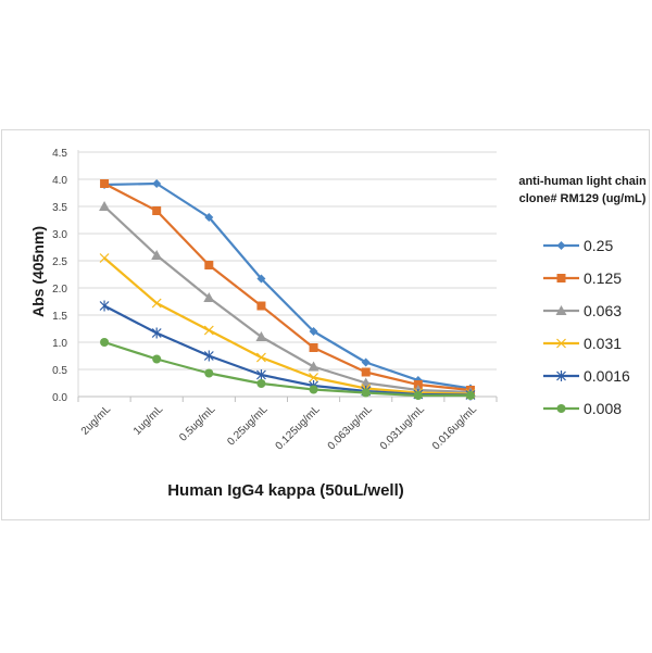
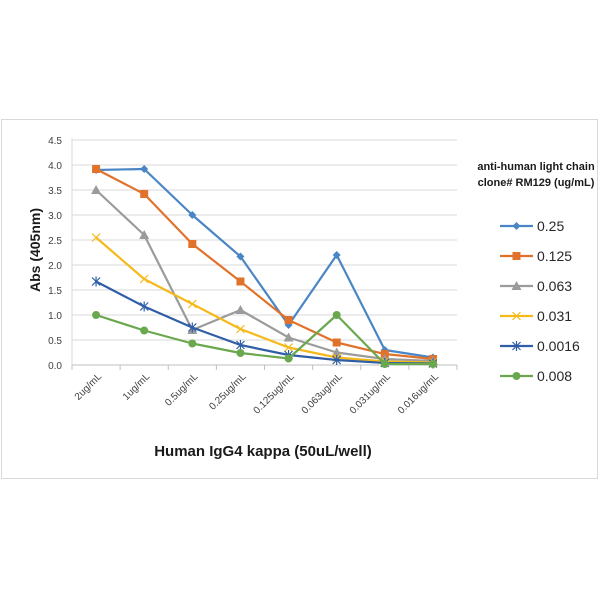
0.25/0.5ug/mL: 3.3 -> 3.0
0.063/0.5ug/mL: 1.8 -> 0.7
0.25/0.125ug/mL: 1.2 -> 0.8
0.25/0.063ug/mL: 0.6 -> 2.2
0.008/0.063ug/mL: 0.1 -> 1.0
